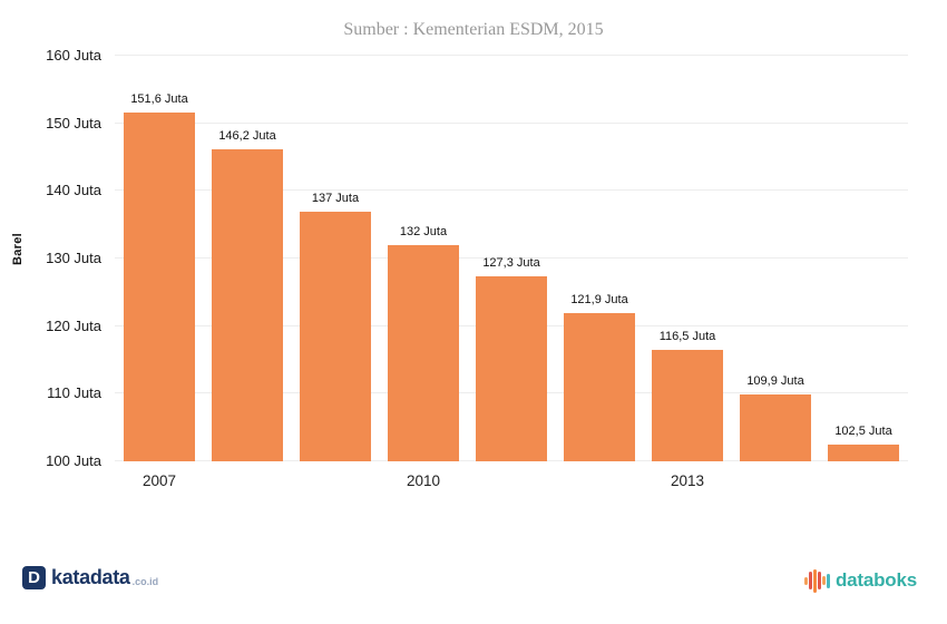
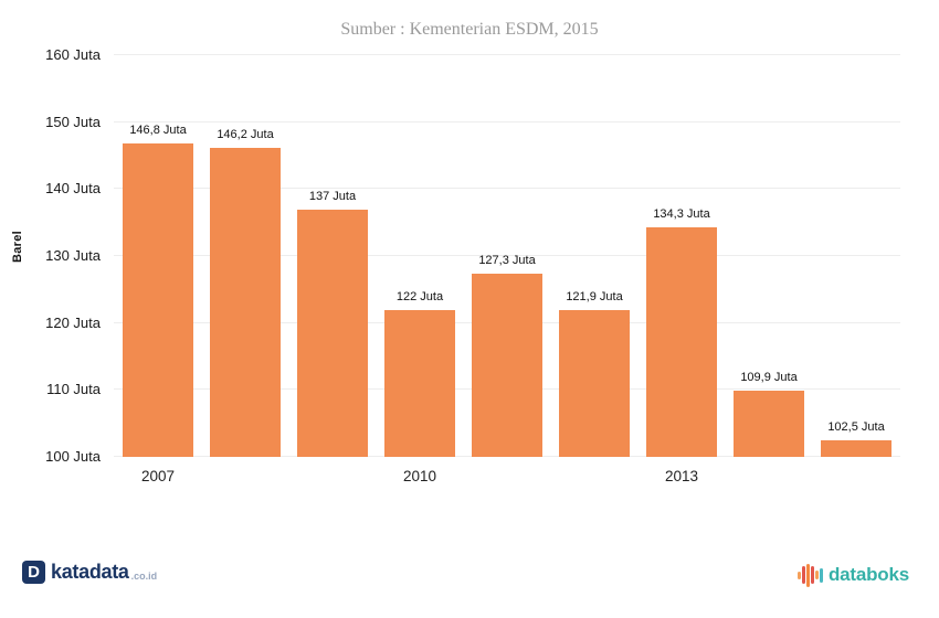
2007: 151,6 -> 146,8
2010: 132 -> 122
2013: 116,5 -> 134,3
